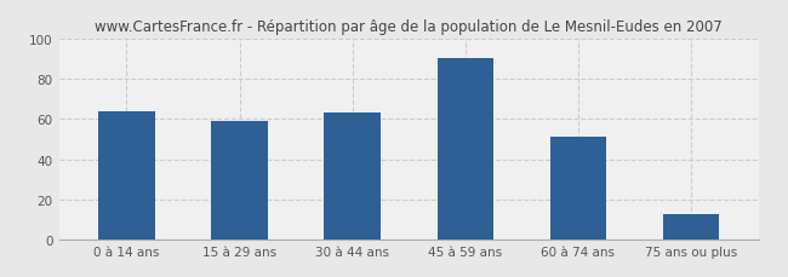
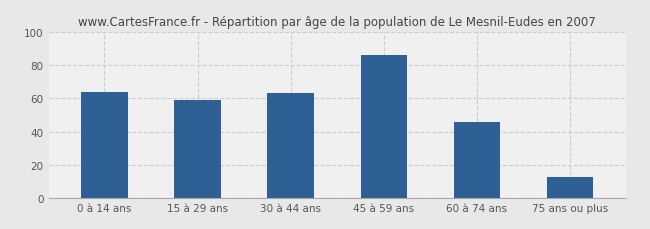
45 à 59 ans: 90 -> 86
60 à 74 ans: 51 -> 46
